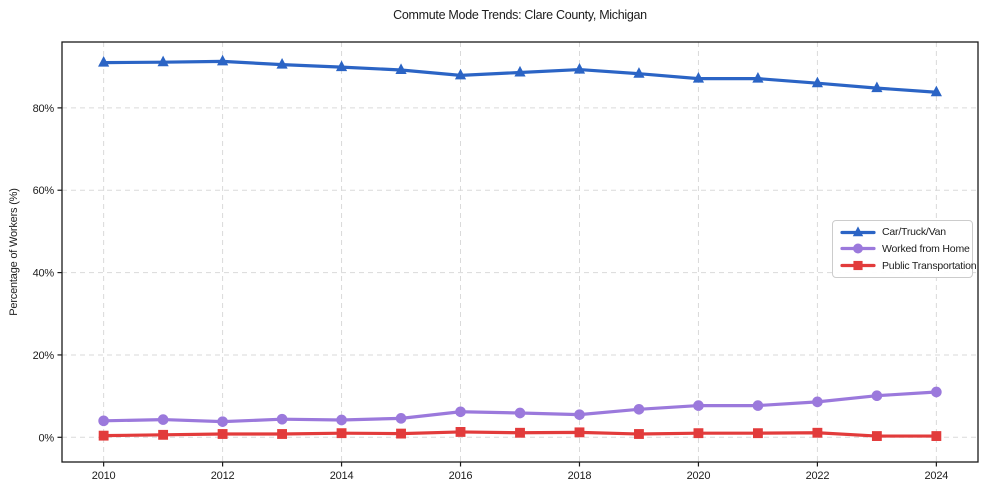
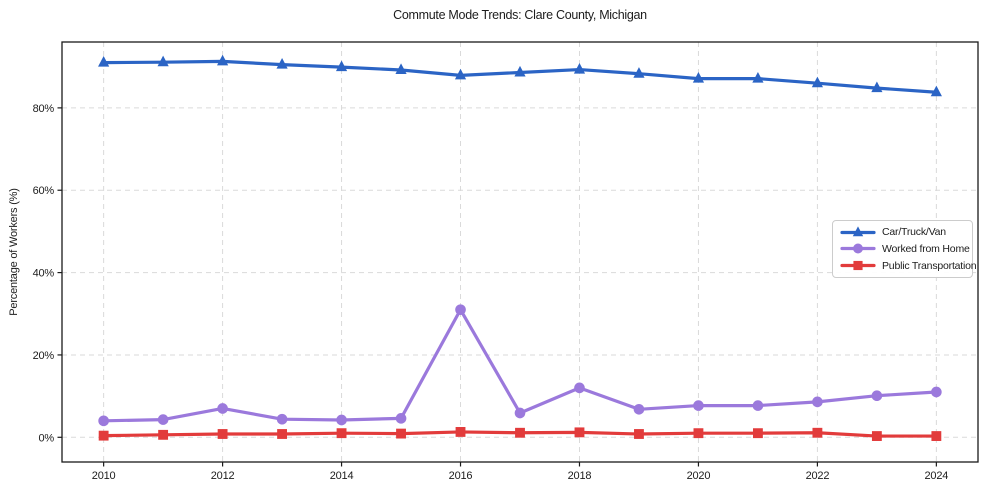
Worked from Home/2012: 4% -> 7%
Worked from Home/2016: 6% -> 31%
Worked from Home/2018: 6% -> 12%
